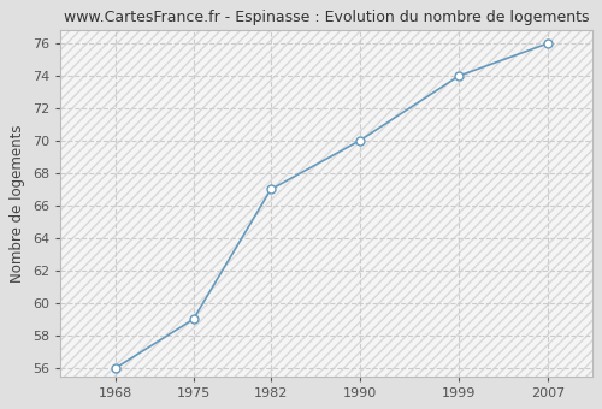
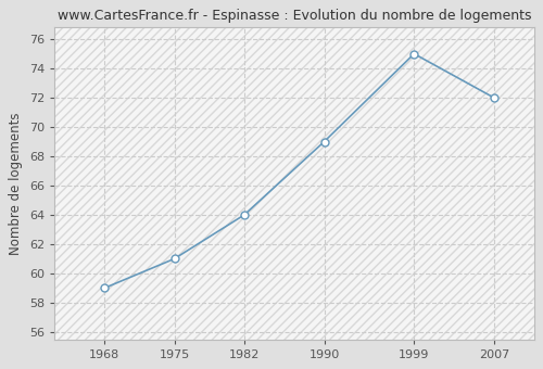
1968: 56 -> 59
1975: 59 -> 61
1982: 67 -> 64
1990: 70 -> 69
1999: 74 -> 75
2007: 76 -> 72
